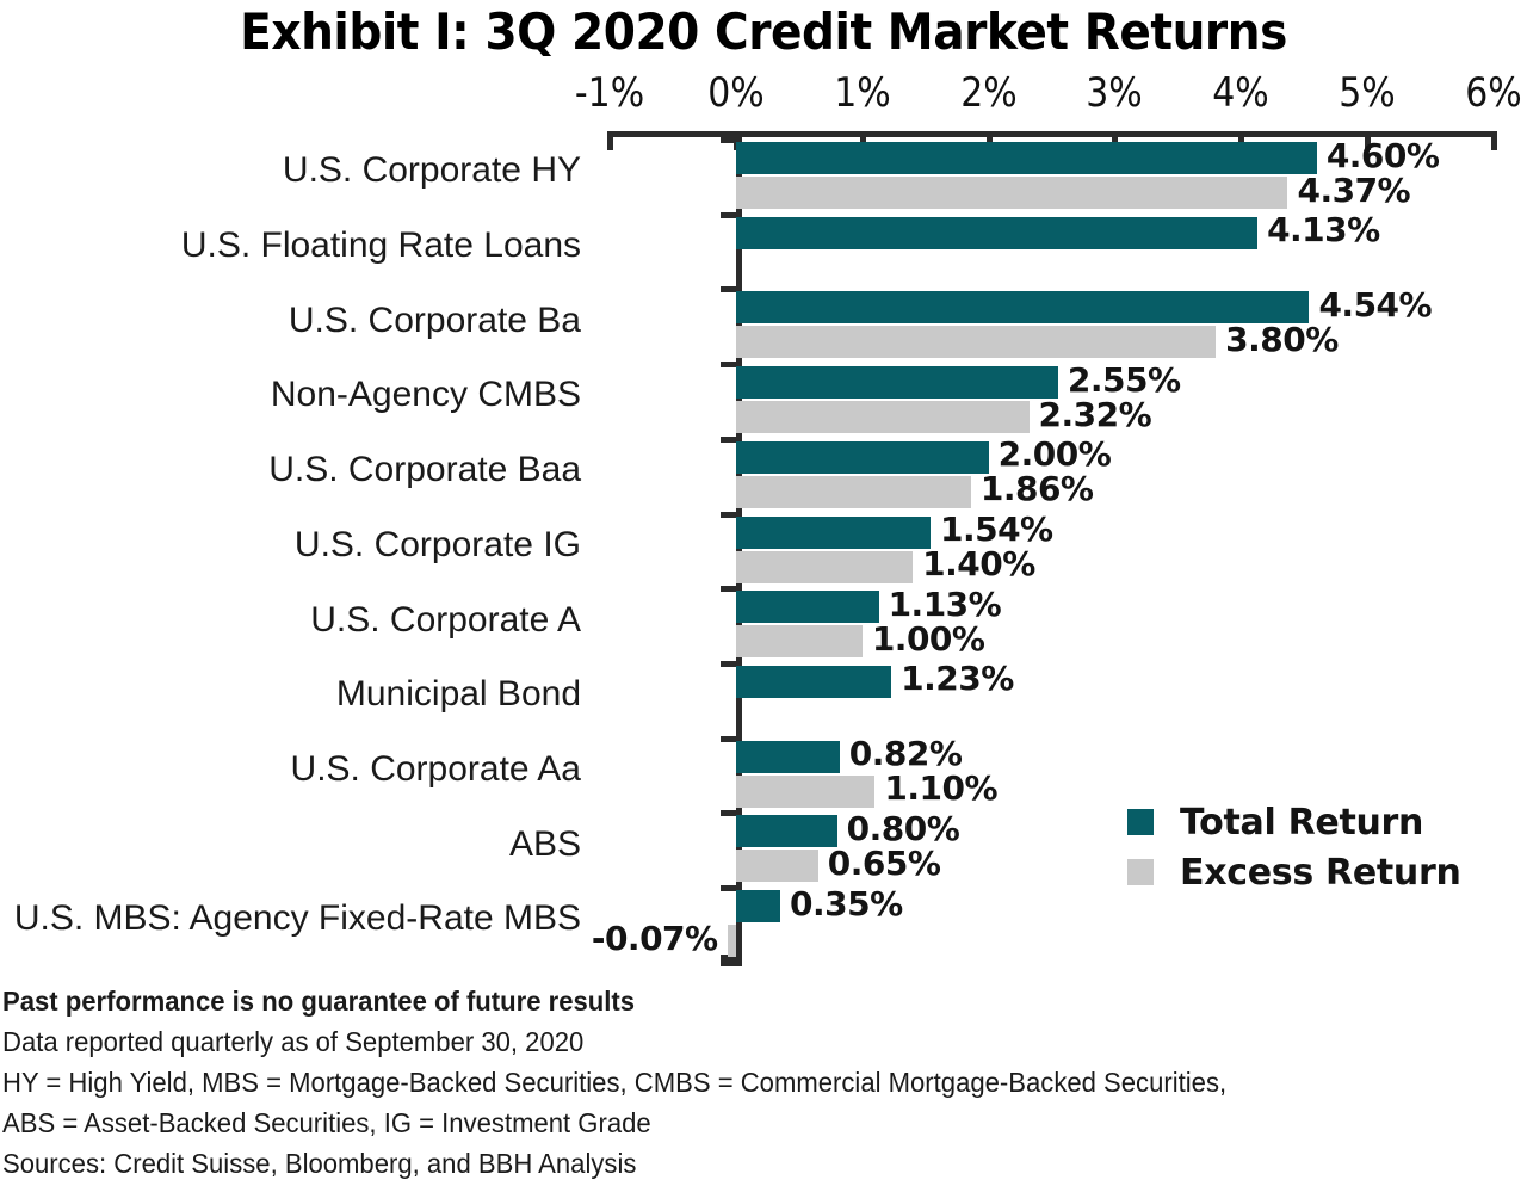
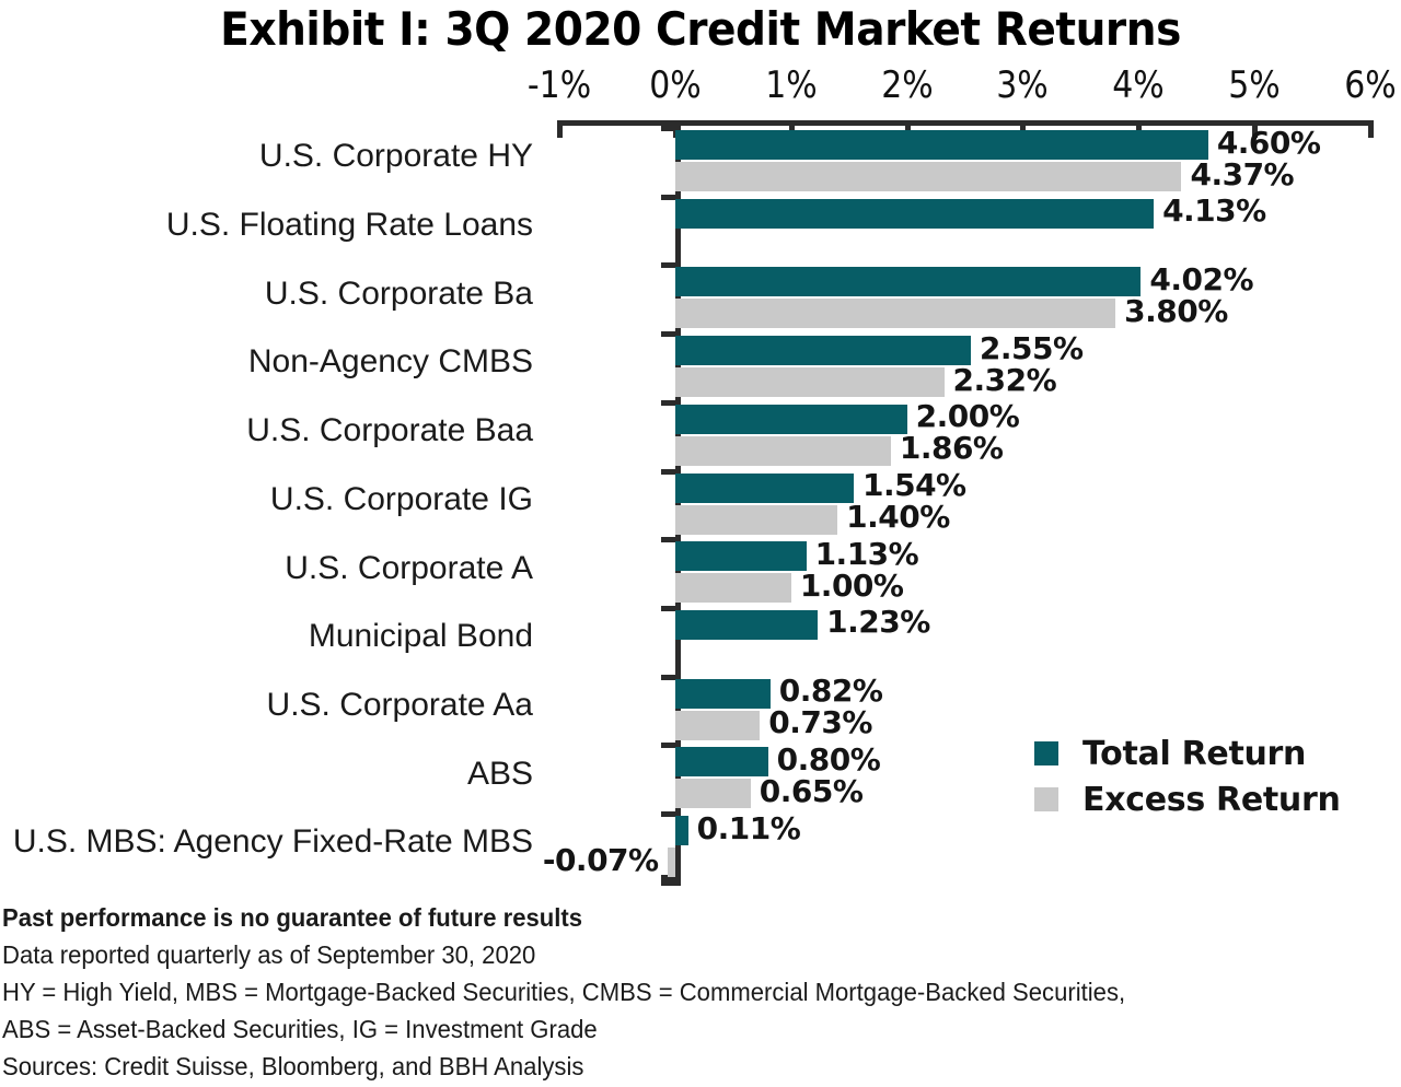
Total Return/U.S. Corporate Ba: 4.54% -> 4.02%
Excess Return/U.S. Corporate Aa: 1.10% -> 0.73%
Total Return/U.S. MBS: Agency Fixed-Rate MBS: 0.35% -> 0.11%
